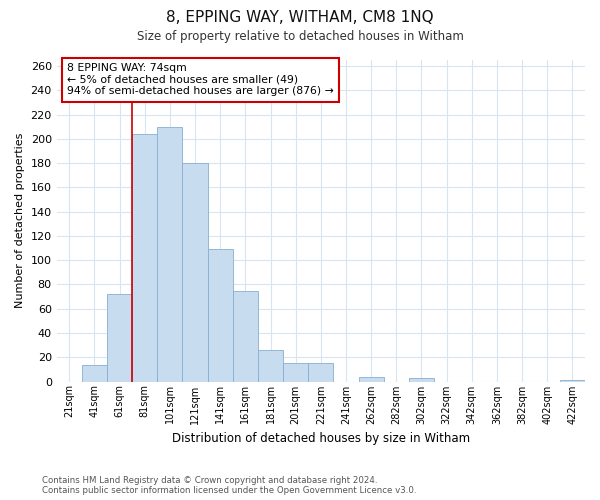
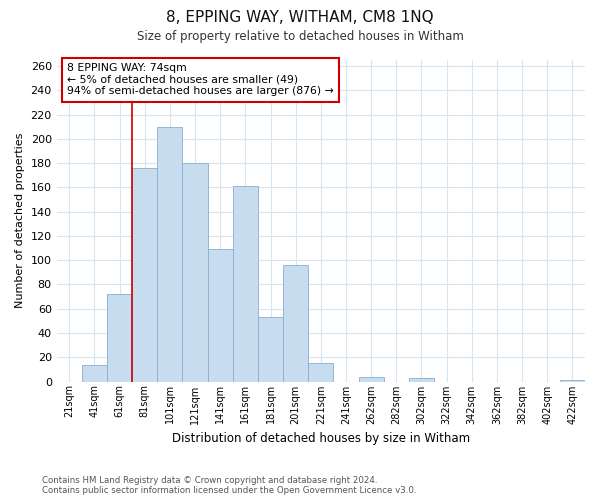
81sqm: 204 -> 176
161sqm: 75 -> 161
181sqm: 26 -> 53
201sqm: 15 -> 96
